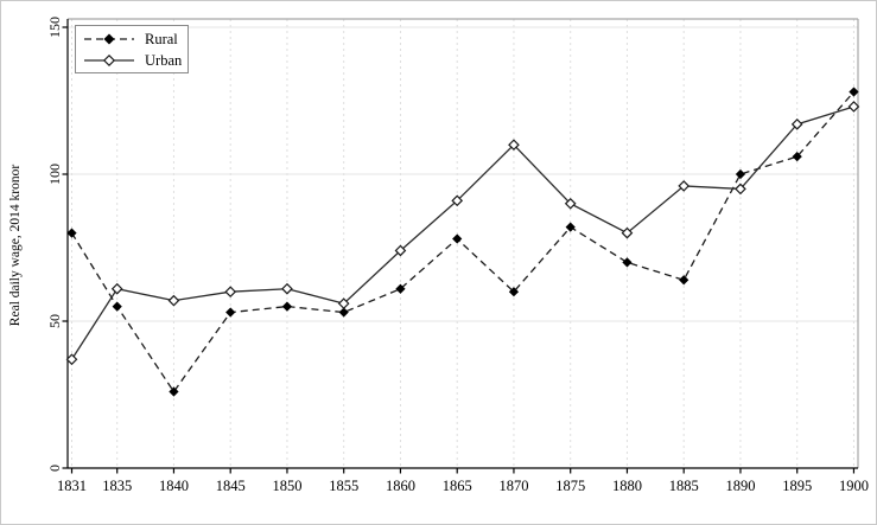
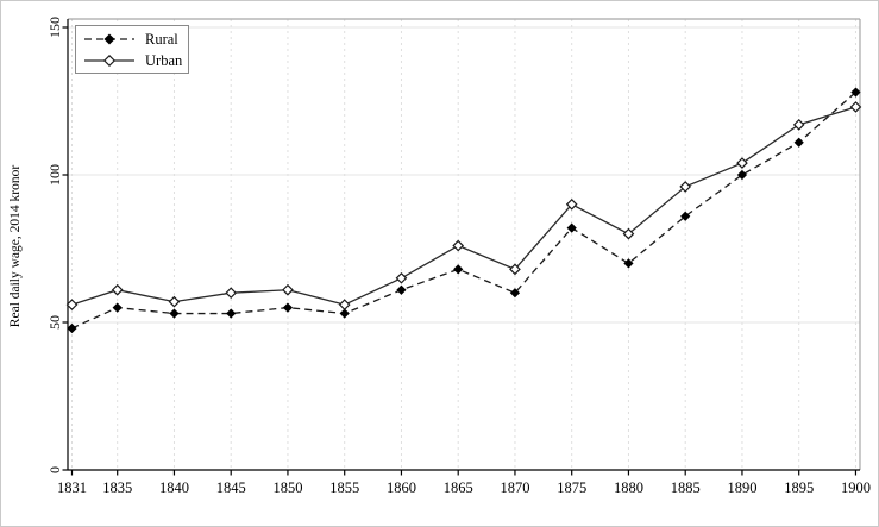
Rural/1831: 80 -> 48
Urban/1831: 37 -> 56
Rural/1840: 26 -> 53
Urban/1860: 74 -> 65
Rural/1865: 78 -> 68
Urban/1865: 91 -> 76
Urban/1870: 110 -> 68
Rural/1885: 64 -> 86
Urban/1890: 95 -> 104
Rural/1895: 106 -> 111
